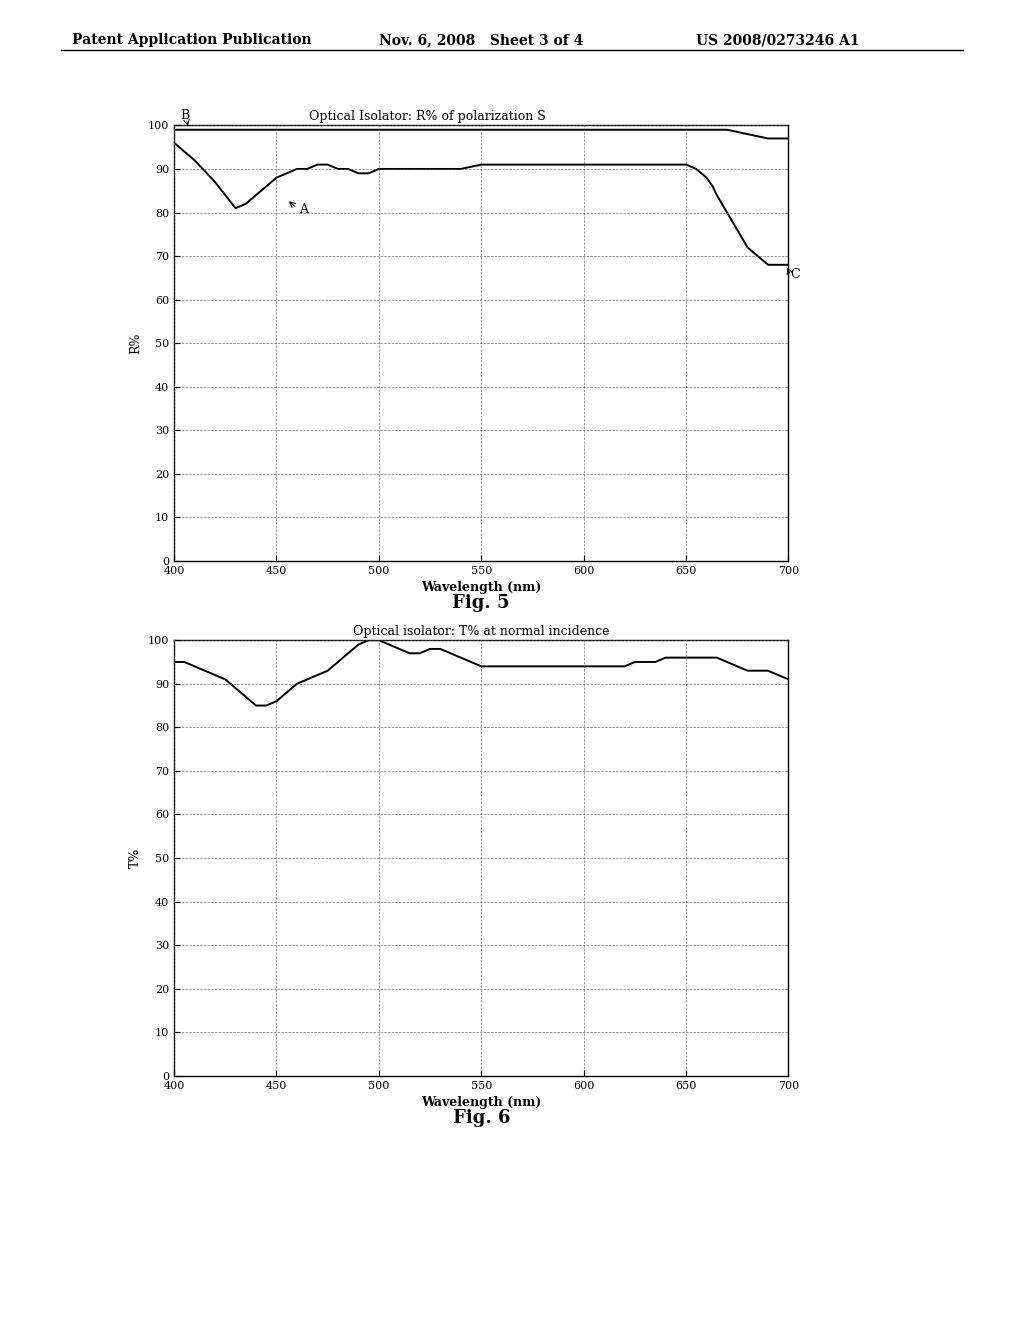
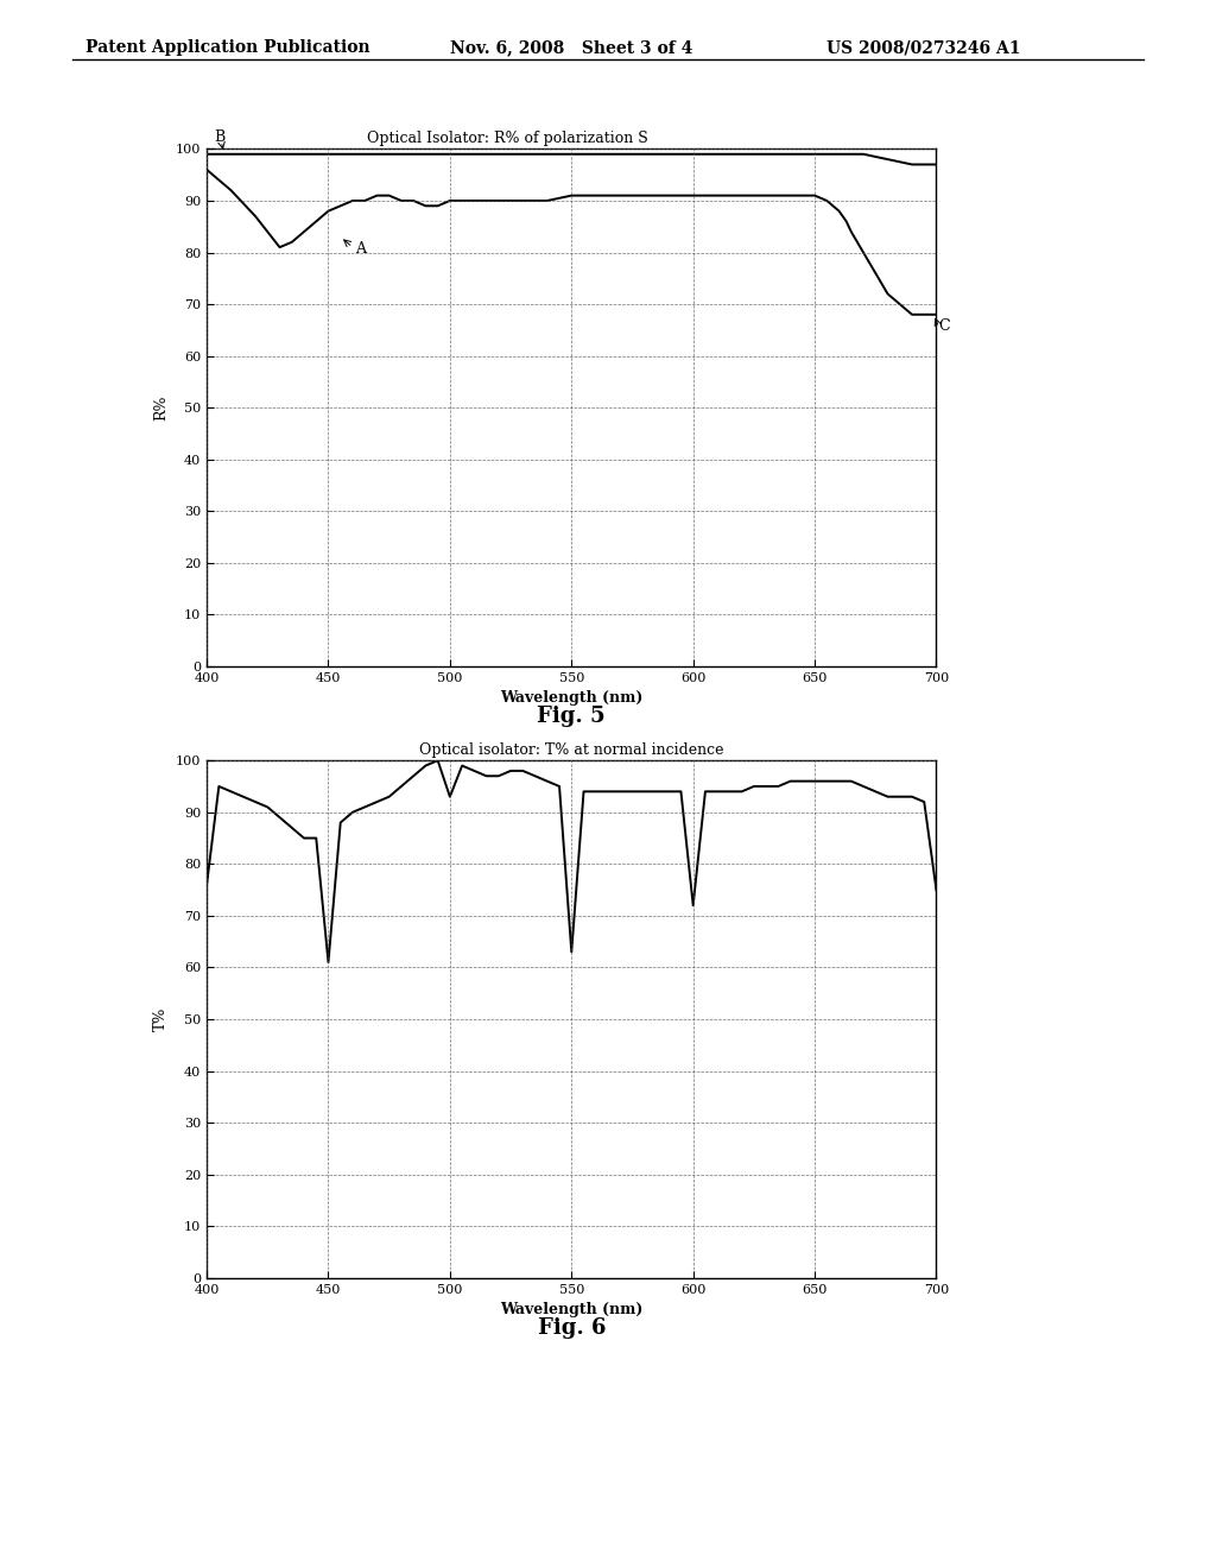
Optical isolator: T% at normal incidence/400: 95 -> 76
Optical isolator: T% at normal incidence/450: 86 -> 61
Optical isolator: T% at normal incidence/500: 100 -> 93
Optical isolator: T% at normal incidence/550: 94 -> 63
Optical isolator: T% at normal incidence/600: 94 -> 72
Optical isolator: T% at normal incidence/700: 91 -> 75
